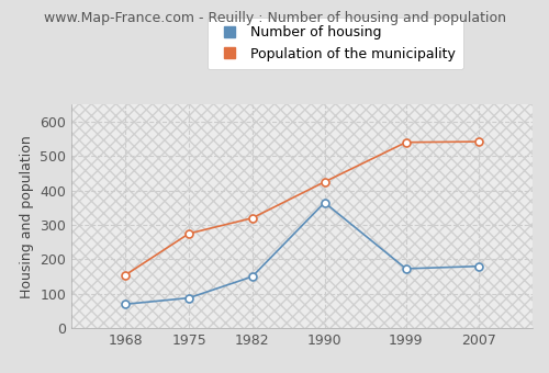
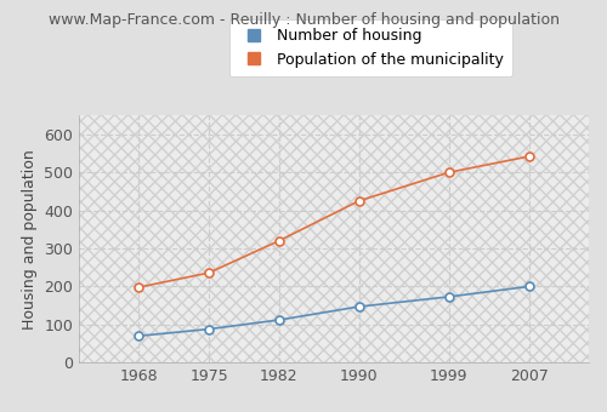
Population of the municipality/1968: 155 -> 198
Population of the municipality/1975: 275 -> 236
Number of housing/1982: 150 -> 112
Number of housing/1990: 365 -> 147
Population of the municipality/1999: 540 -> 500
Number of housing/2007: 180 -> 200
